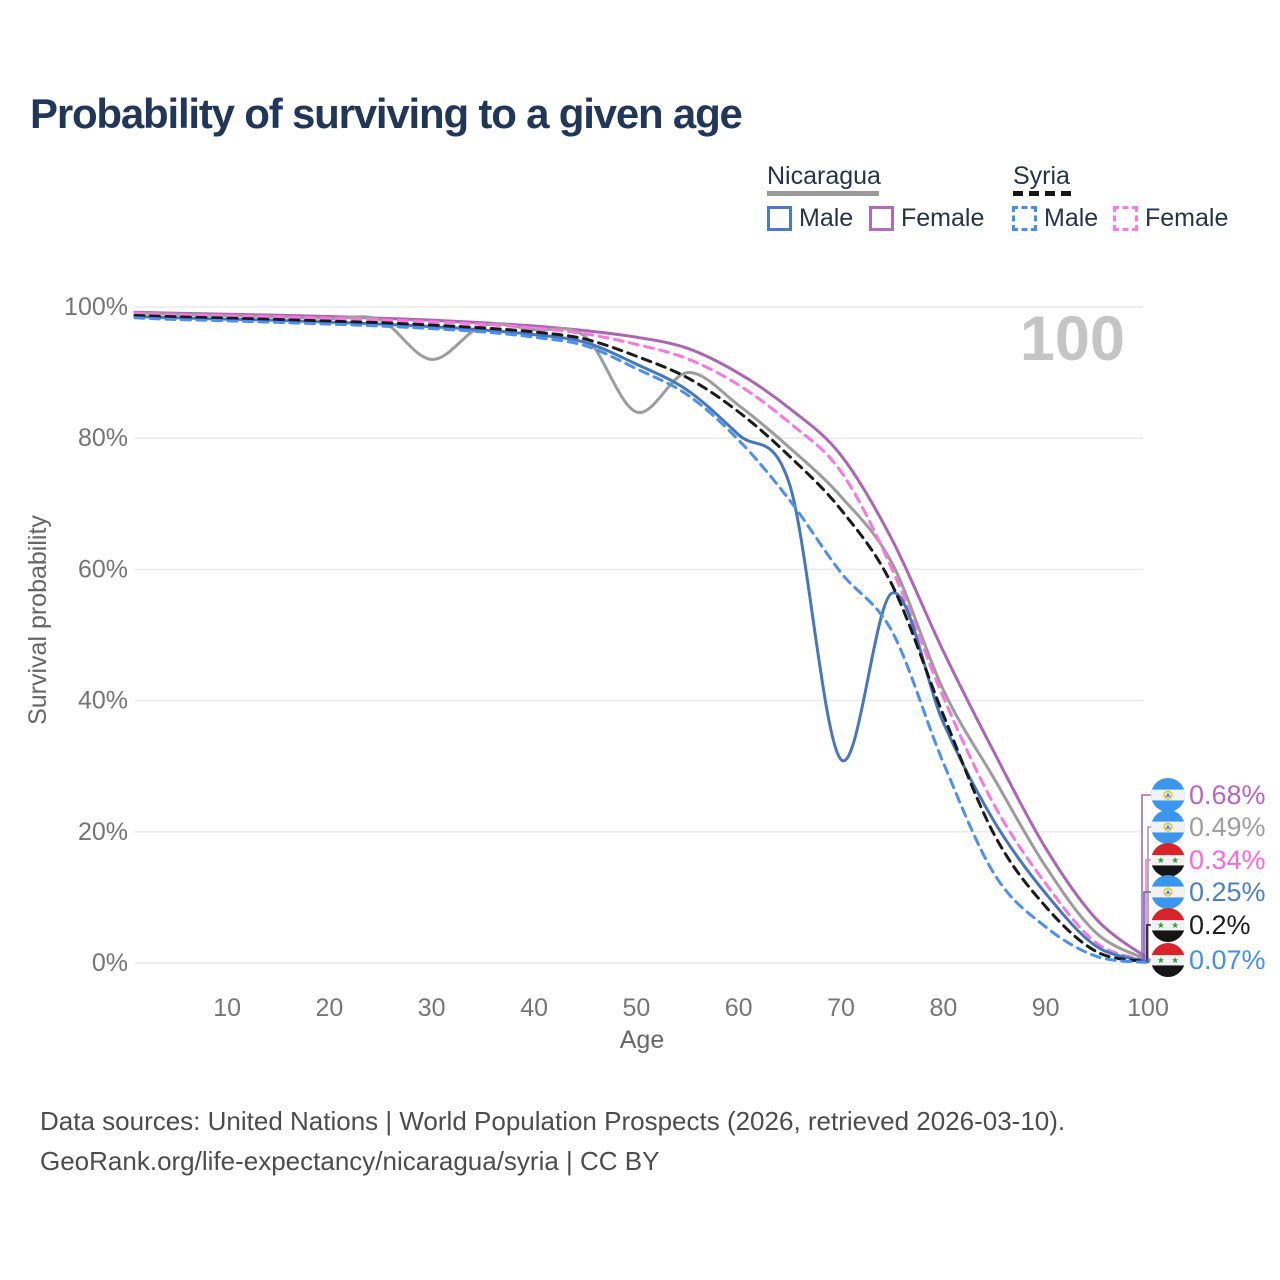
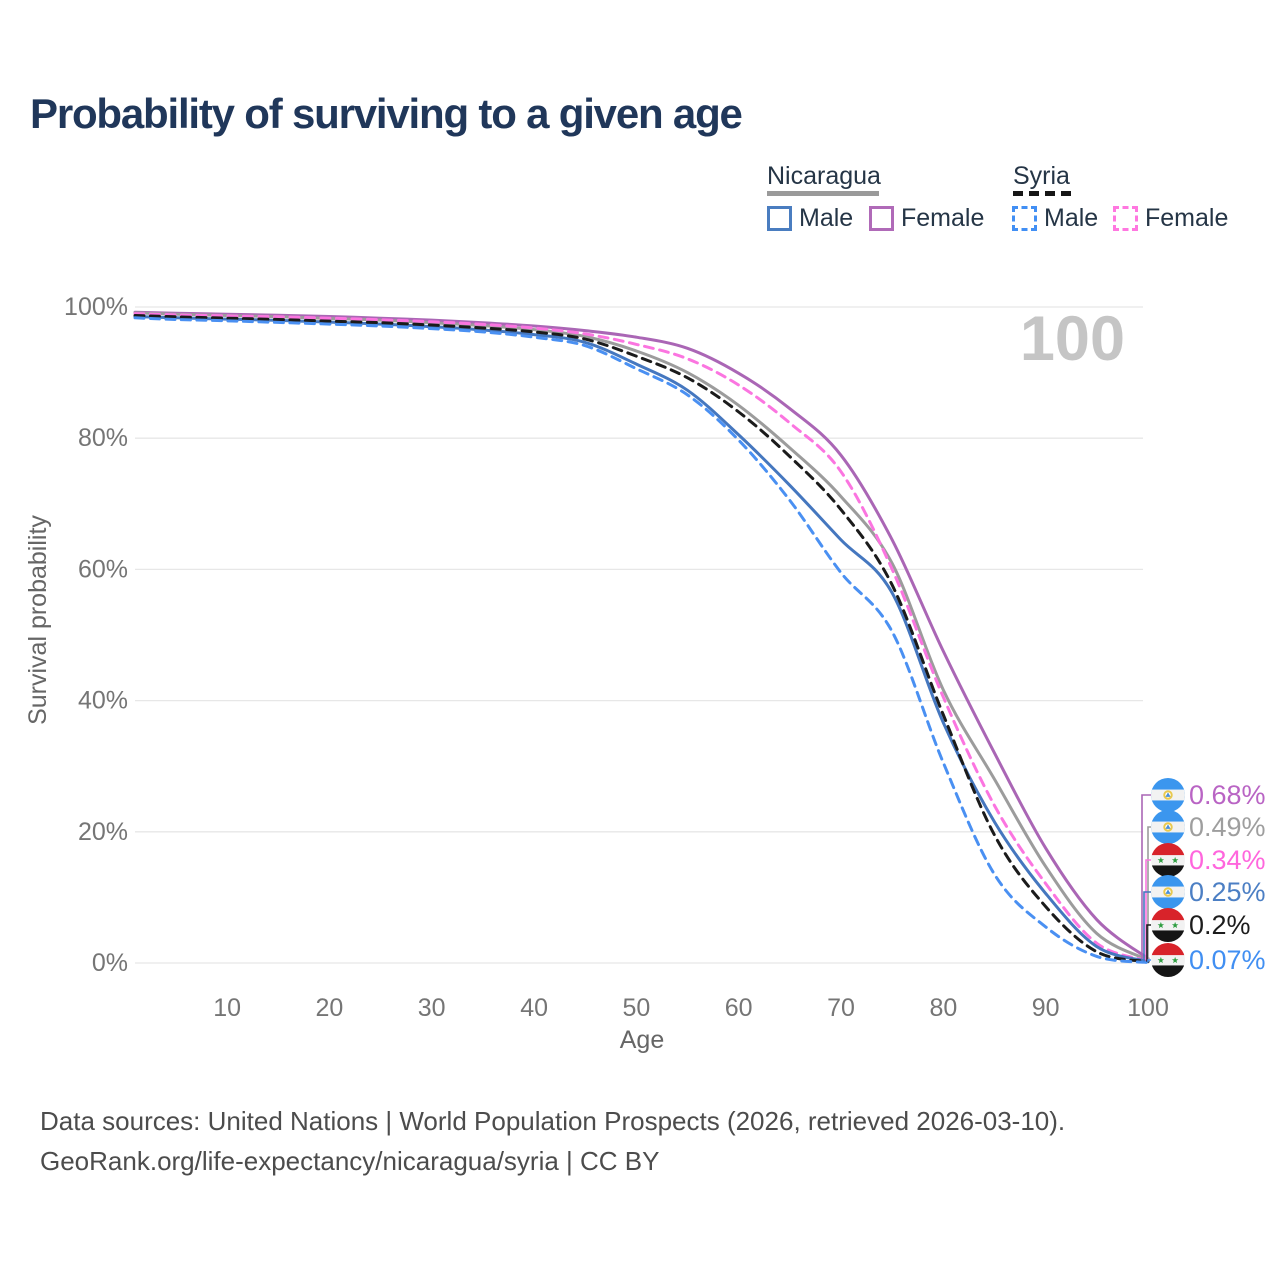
Nicaragua/30: 92% -> 98%
Nicaragua/50: 84% -> 93%
Nicaragua Male/70: 31% -> 64%
